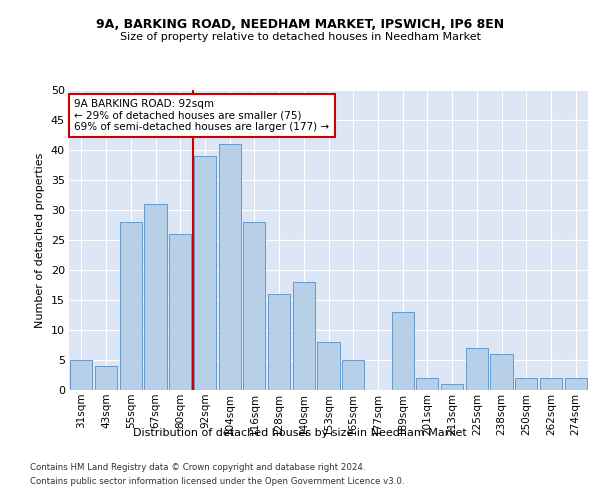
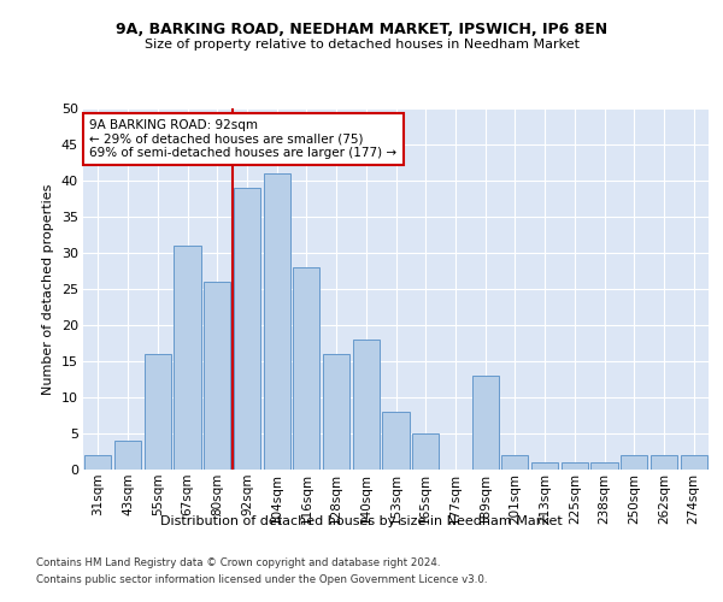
31sqm: 5 -> 2
55sqm: 28 -> 16
225sqm: 7 -> 1
238sqm: 6 -> 1
